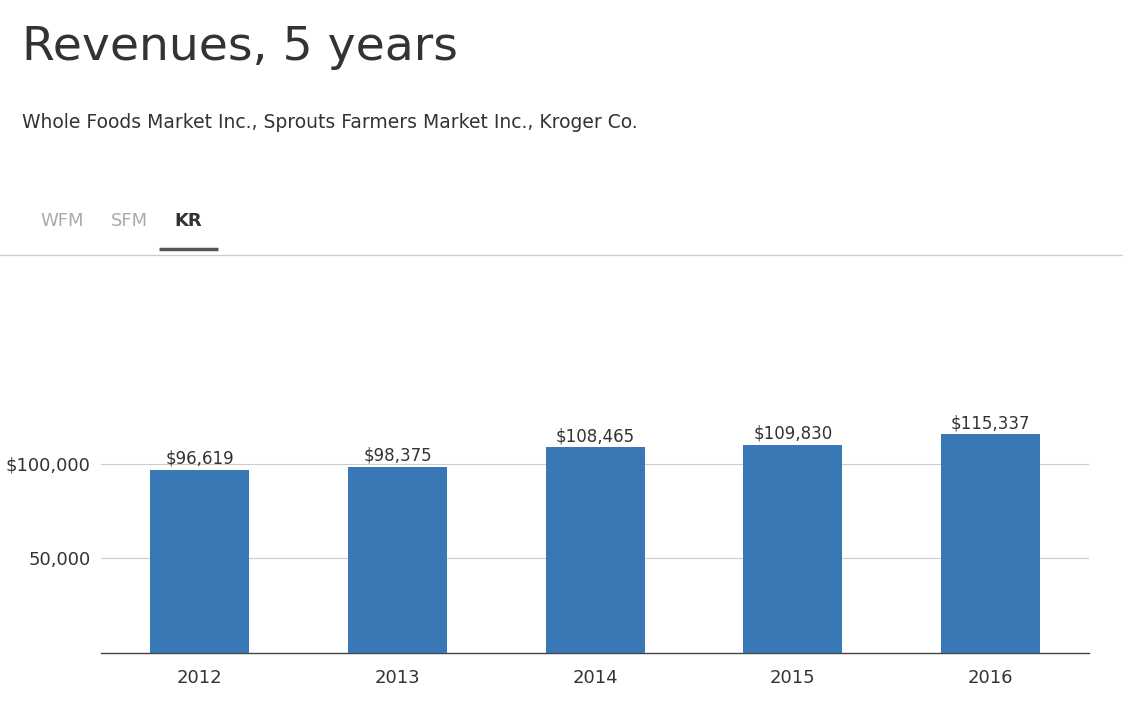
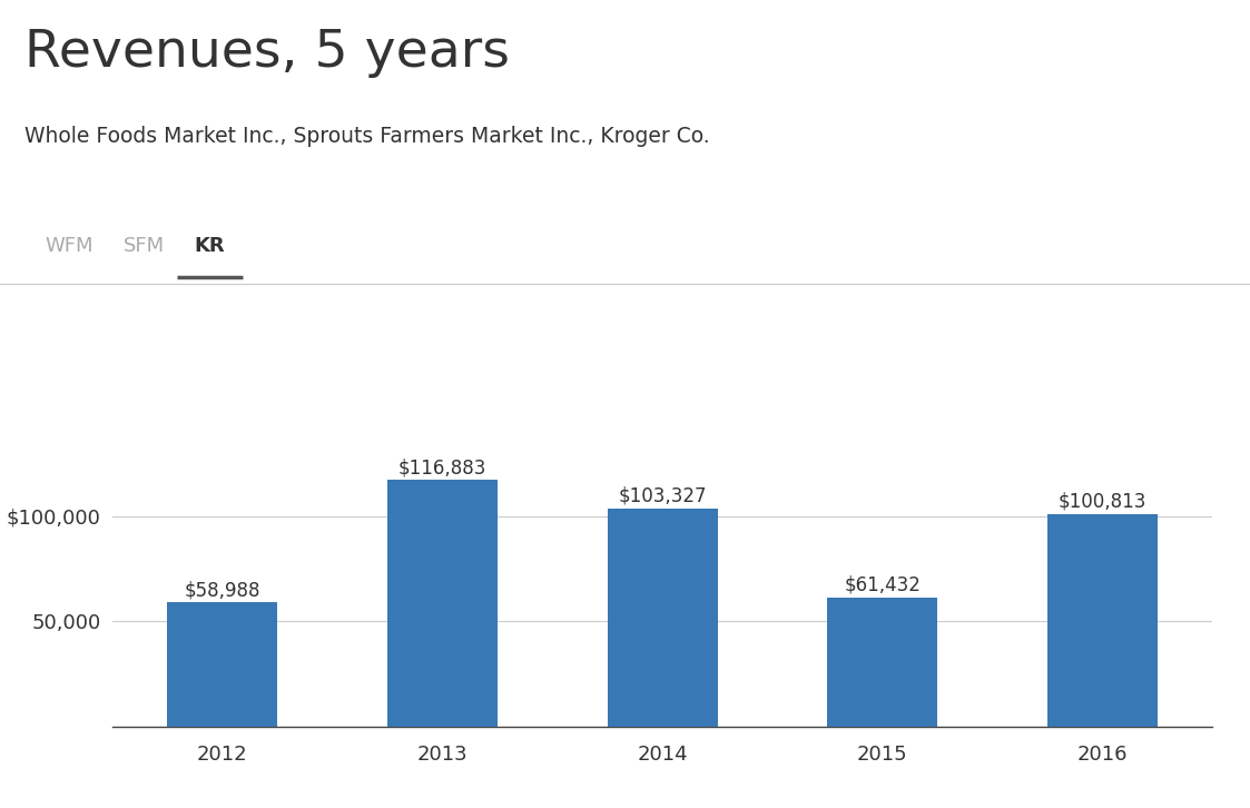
2012: $96,619 -> $58,988
2013: $98,375 -> $116,883
2014: $108,465 -> $103,327
2015: $109,830 -> $61,432
2016: $115,337 -> $100,813
